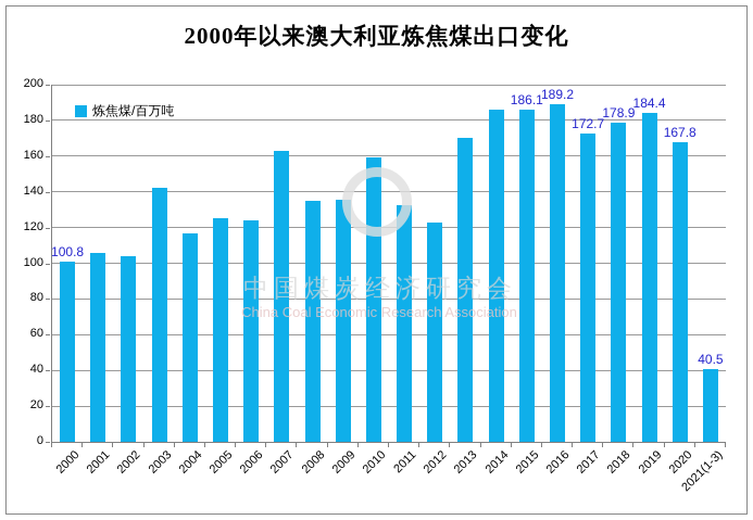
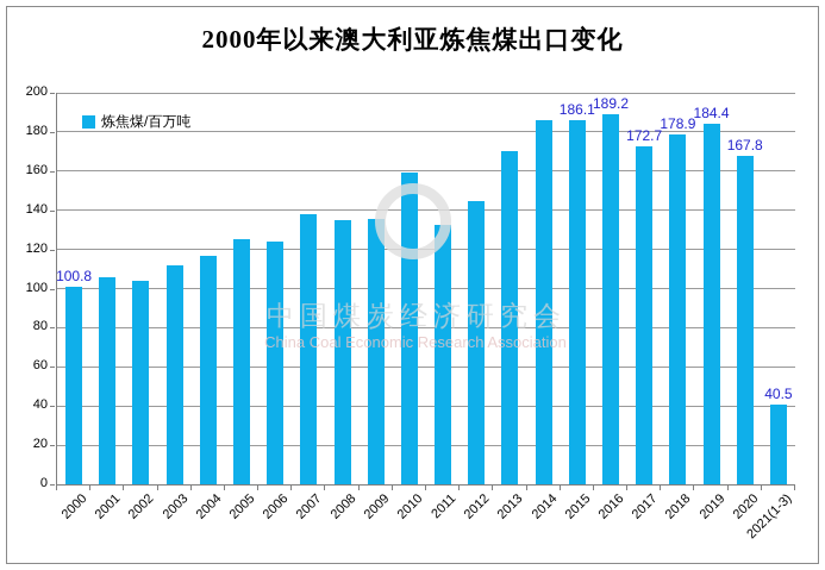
2003: 142 -> 112
2007: 163 -> 138
2012: 123 -> 144
